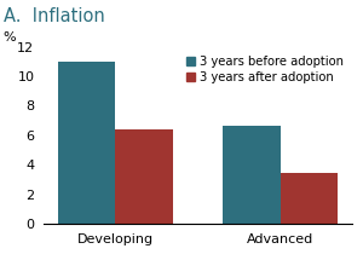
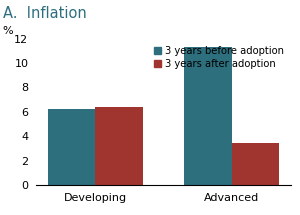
3 years before adoption/Developing: 11.0 -> 6.2
3 years before adoption/Advanced: 6.6 -> 11.3
